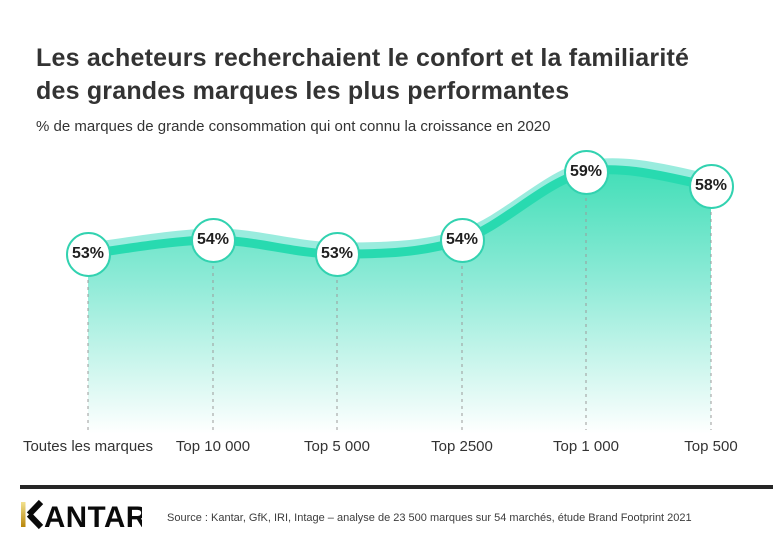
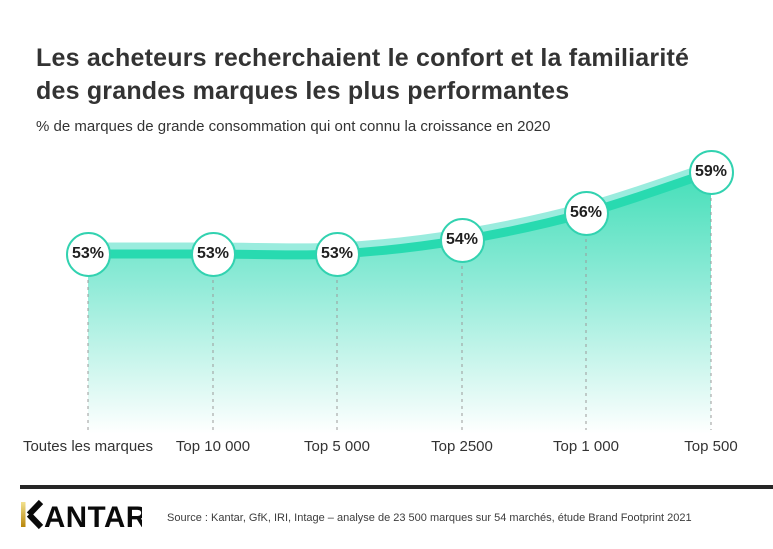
Top 10 000: 54% -> 53%
Top 1 000: 59% -> 56%
Top 500: 58% -> 59%
